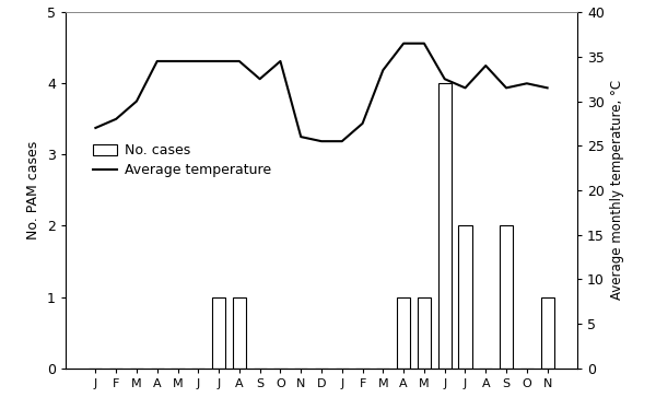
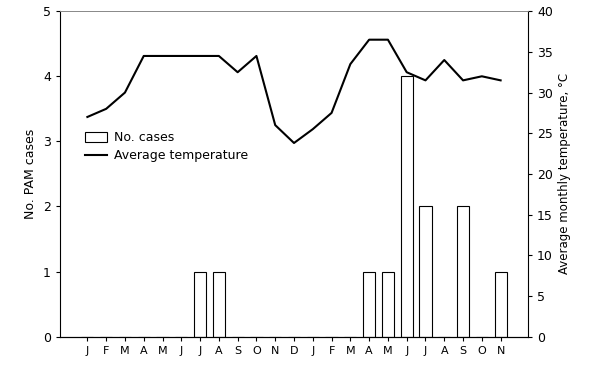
Average temperature/D: 25.5 -> 23.8
